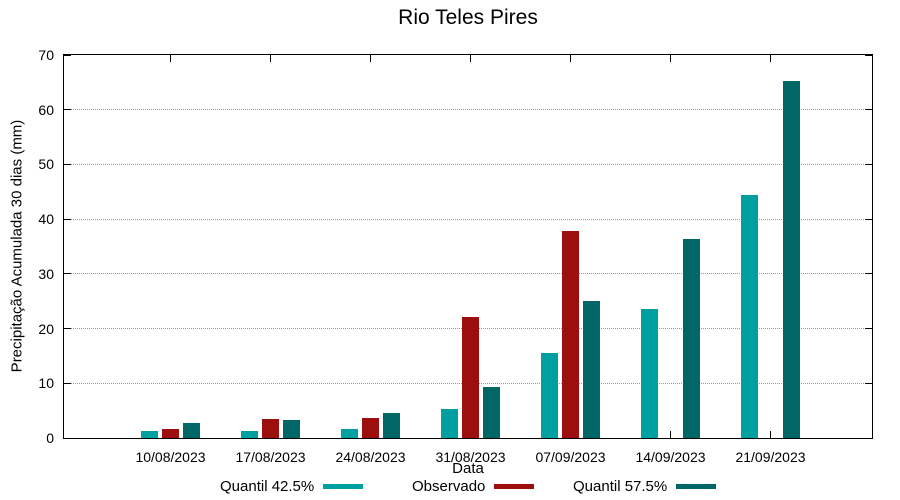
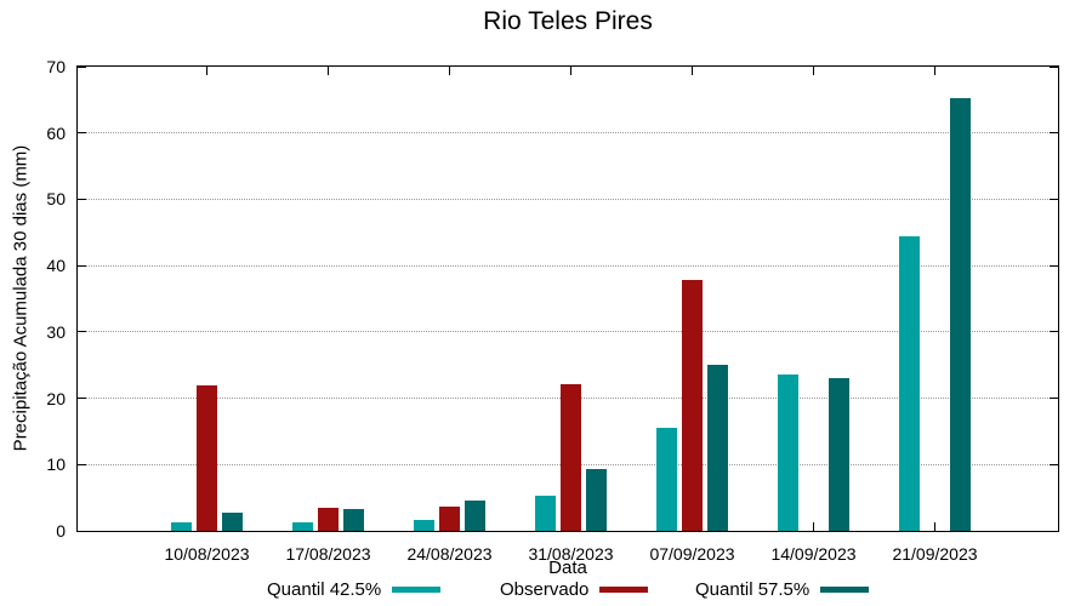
Observado/10/08/2023: 2 -> 22
Quantil 57.5%/14/09/2023: 36 -> 23
